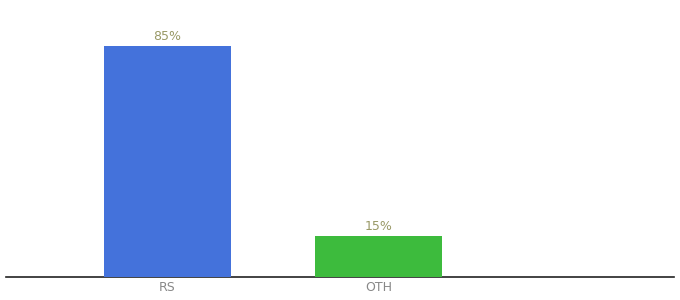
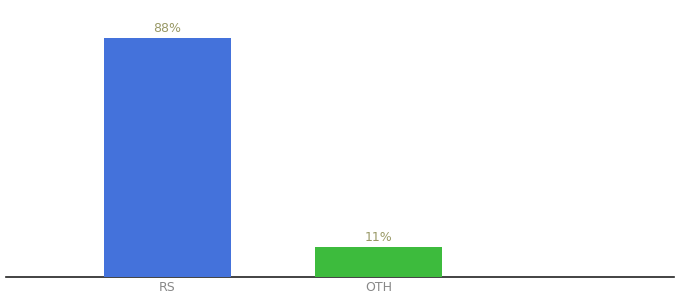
RS: 85% -> 88%
OTH: 15% -> 11%
